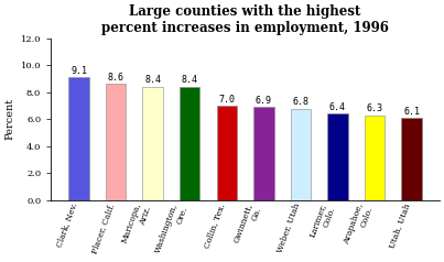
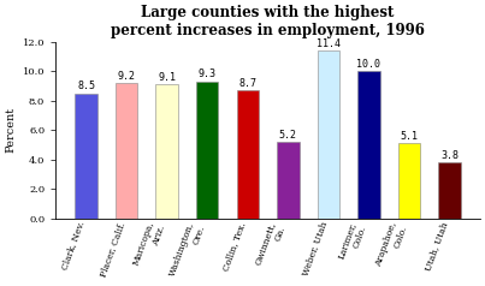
Clark, Nev.: 9.1 -> 8.5
Placer, Calif.: 8.6 -> 9.2
Maricopa, Ariz.: 8.4 -> 9.1
Washington, Ore.: 8.4 -> 9.3
Collin, Tex.: 7.0 -> 8.7
Gwinnett, Ga.: 6.9 -> 5.2
Weber, Utah: 6.8 -> 11.4
Larimer, Colo.: 6.4 -> 10.0
Arapahoe, Colo.: 6.3 -> 5.1
Utah, Utah: 6.1 -> 3.8
